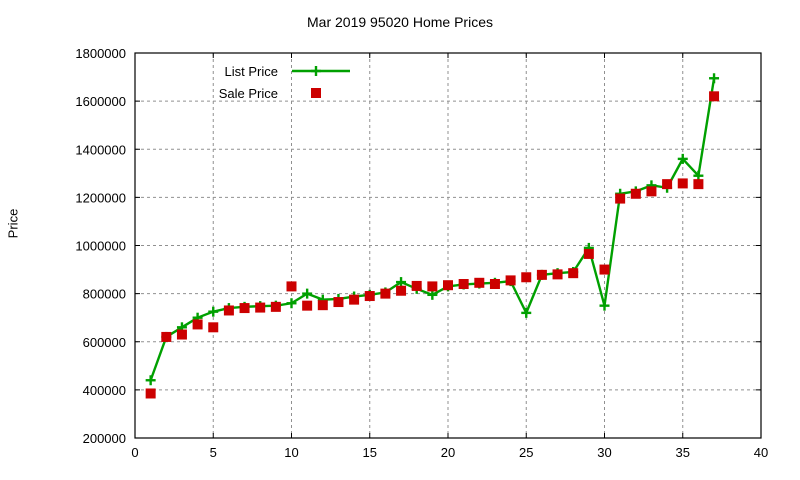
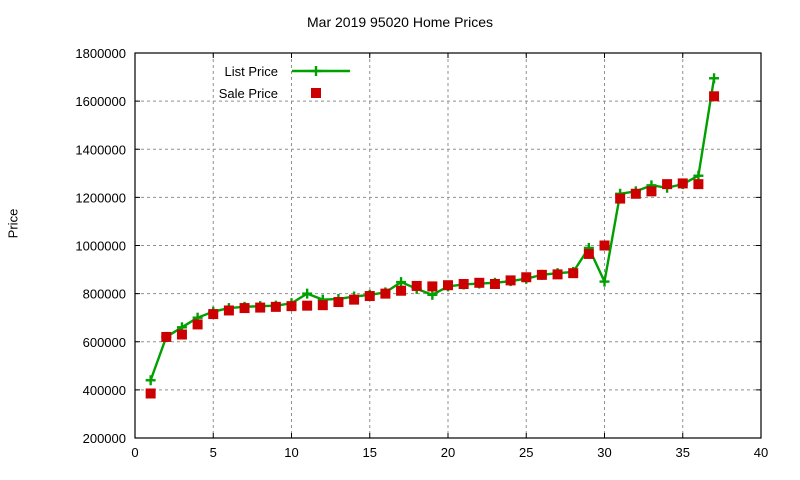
Sale Price/5: 660000 -> 720000
Sale Price/10: 830000 -> 750000
List Price/25: 720000 -> 860000
List Price/30: 750000 -> 850000
Sale Price/30: 900000 -> 1000000
List Price/35: 1360000 -> 1260000
